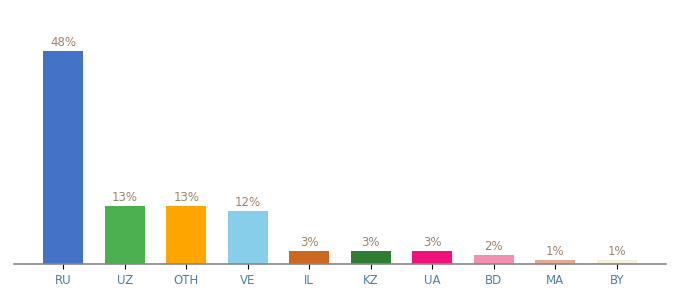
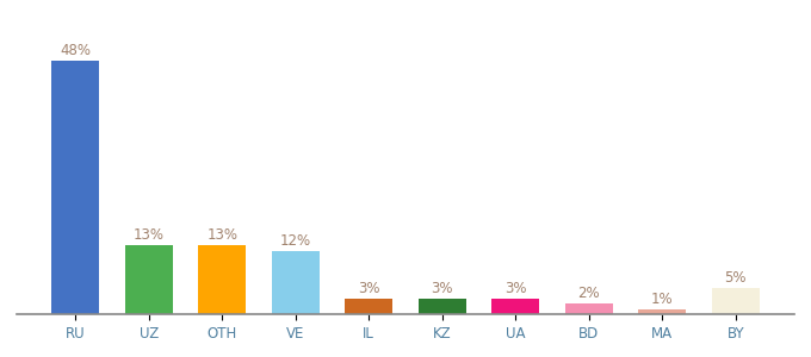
BY: 1% -> 5%
